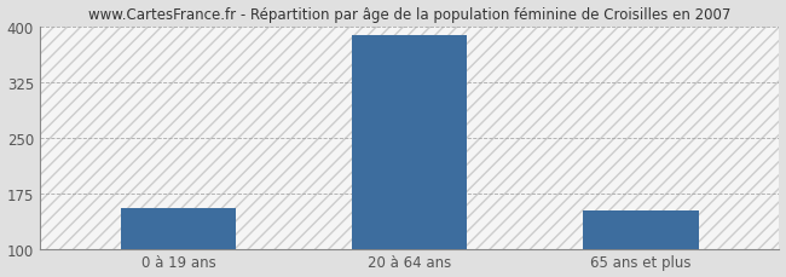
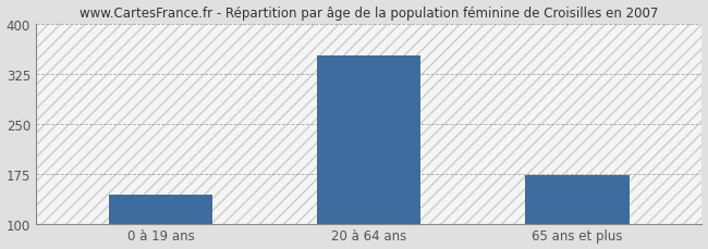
0 à 19 ans: 155 -> 144
20 à 64 ans: 388 -> 352
65 ans et plus: 152 -> 172
